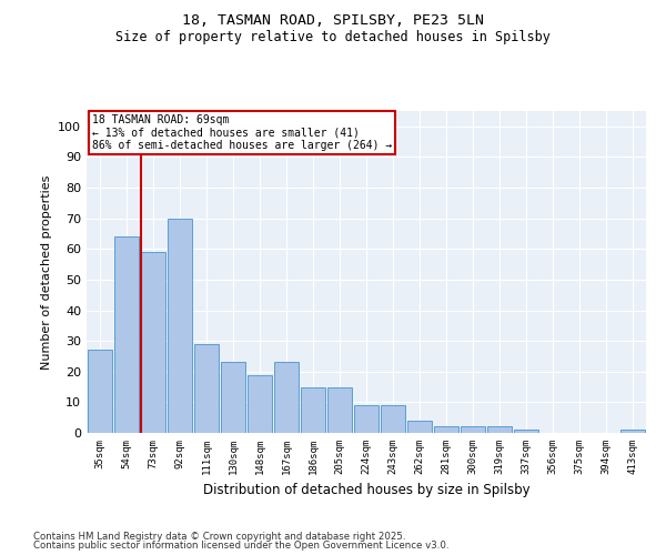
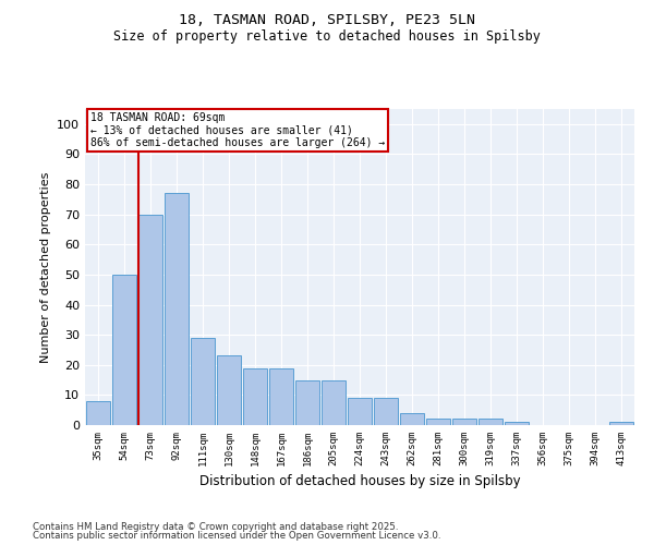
35sqm: 27 -> 8
54sqm: 64 -> 50
73sqm: 59 -> 70
92sqm: 70 -> 77
167sqm: 23 -> 19
